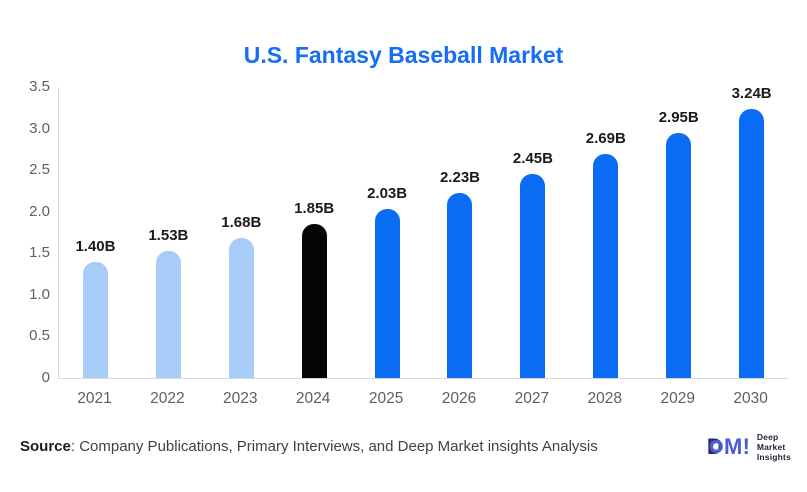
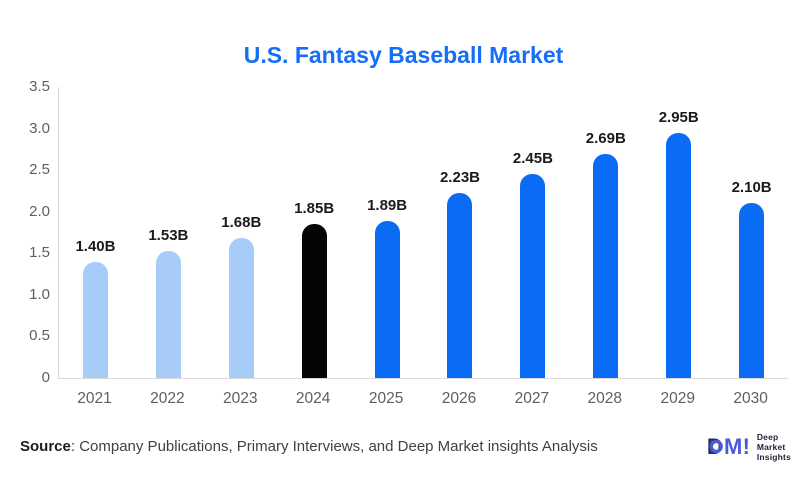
2025: 2.03B -> 1.89B
2030: 3.24B -> 2.10B
